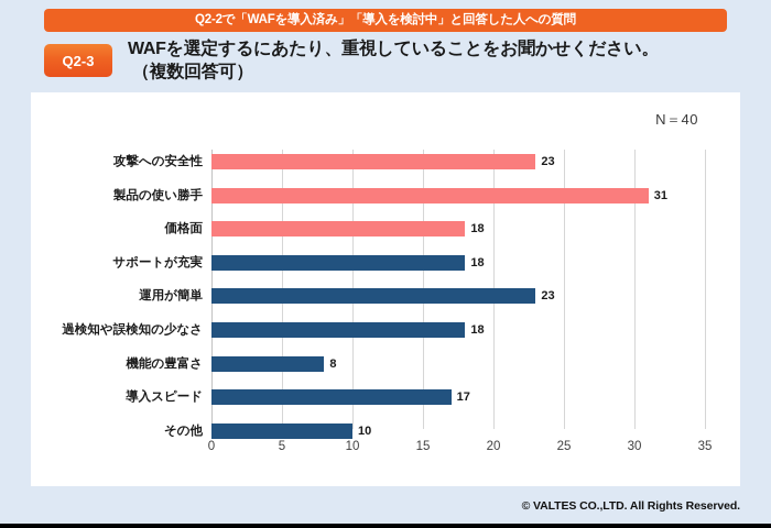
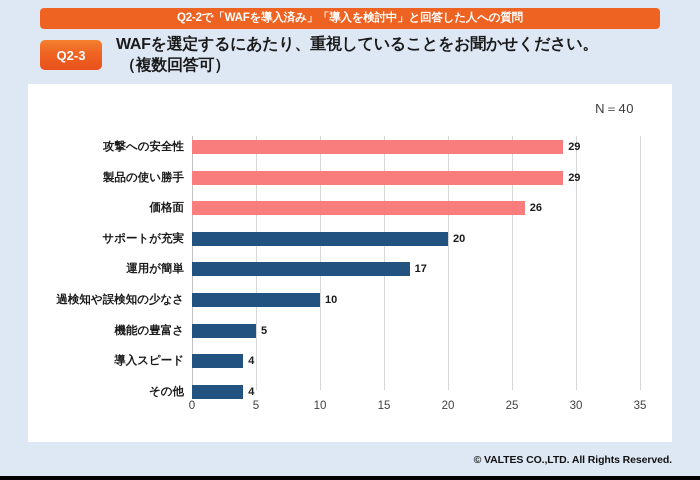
攻撃への安全性: 23 -> 29
製品の使い勝手: 31 -> 29
価格面: 18 -> 26
サポートが充実: 18 -> 20
運用が簡単: 23 -> 17
過検知や誤検知の少なさ: 18 -> 10
機能の豊富さ: 8 -> 5
導入スピード: 17 -> 4
その他: 10 -> 4
